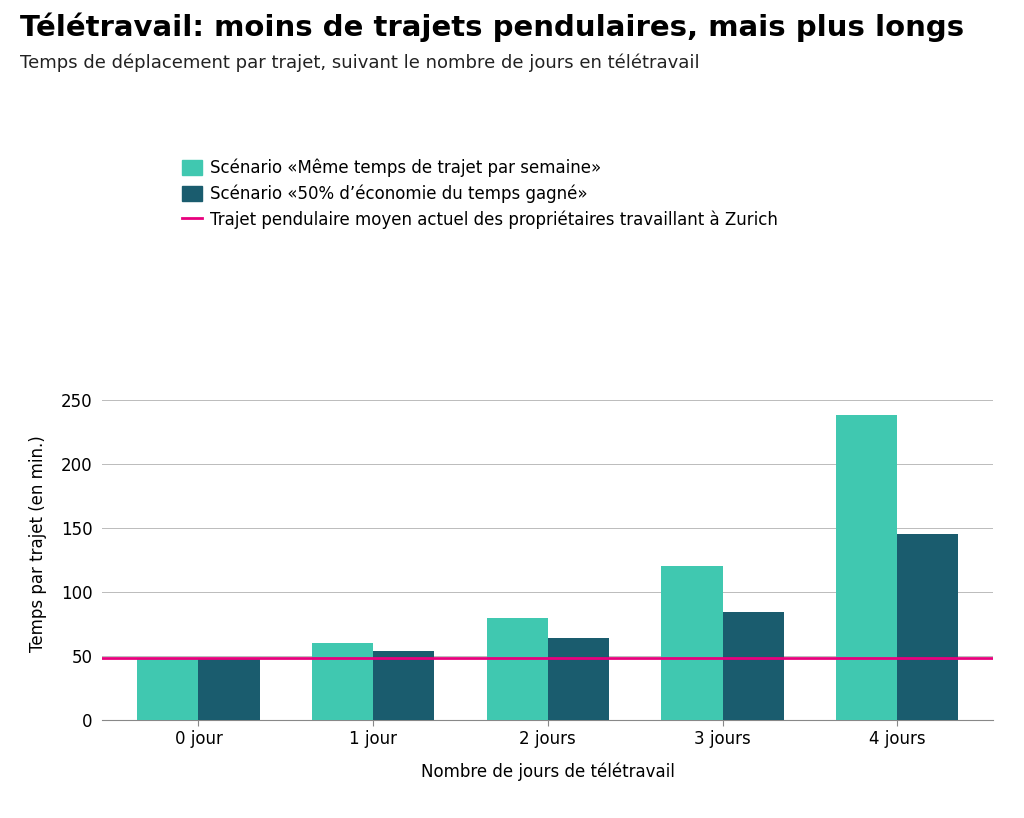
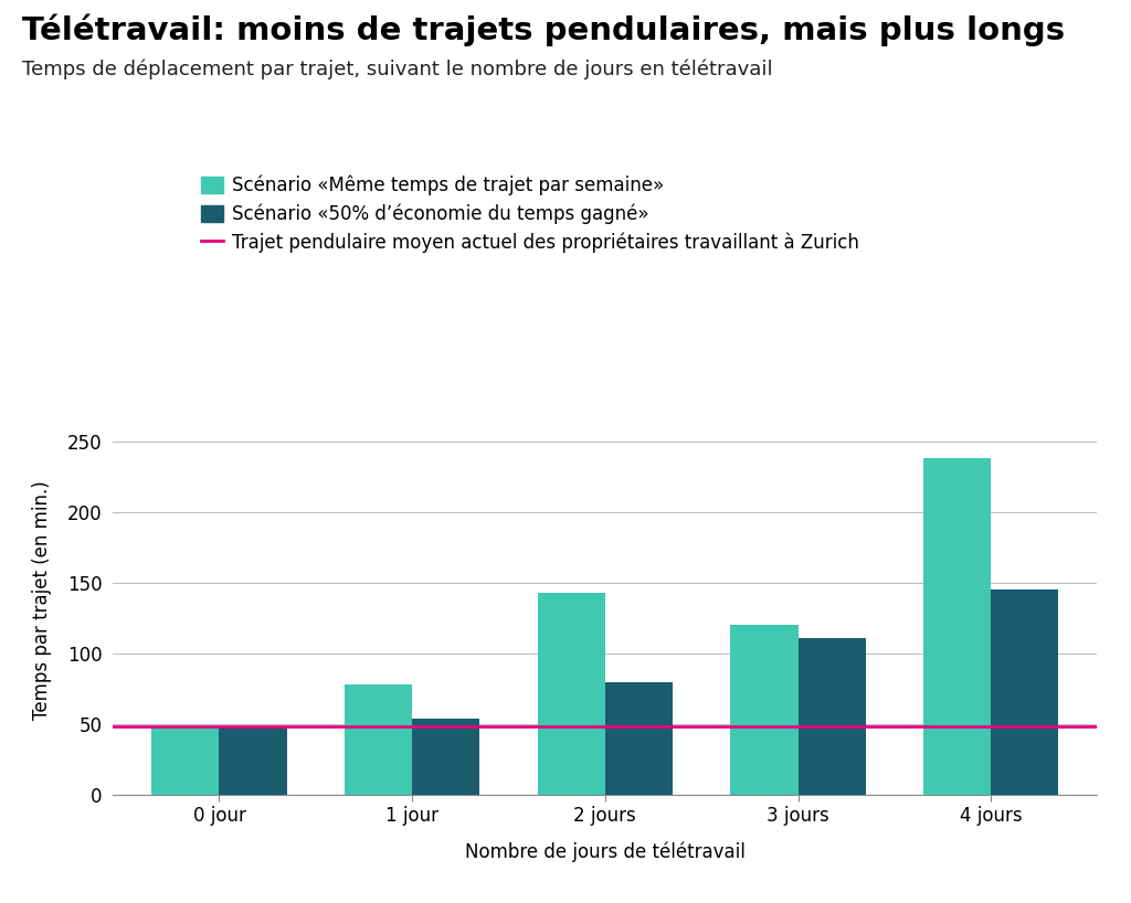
Scénario «Même temps de trajet par semaine»/1 jour: 60 -> 78
Scénario «Même temps de trajet par semaine»/2 jours: 80 -> 143
Scénario «50% d’économie du temps gagné»/2 jours: 64 -> 80
Scénario «50% d’économie du temps gagné»/3 jours: 84 -> 111
